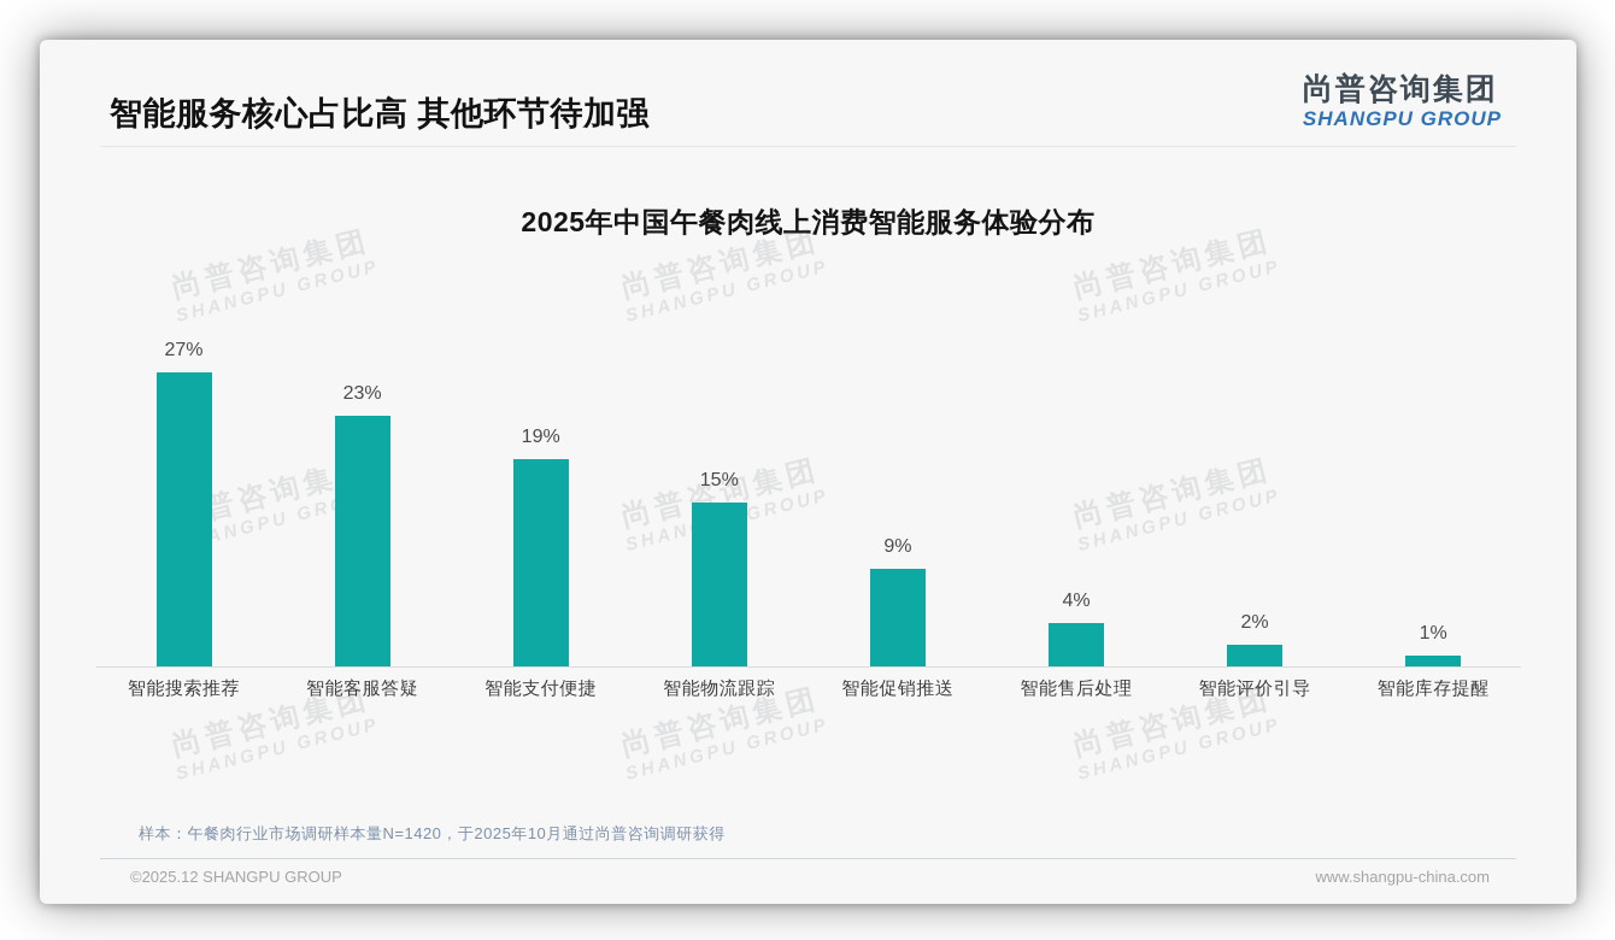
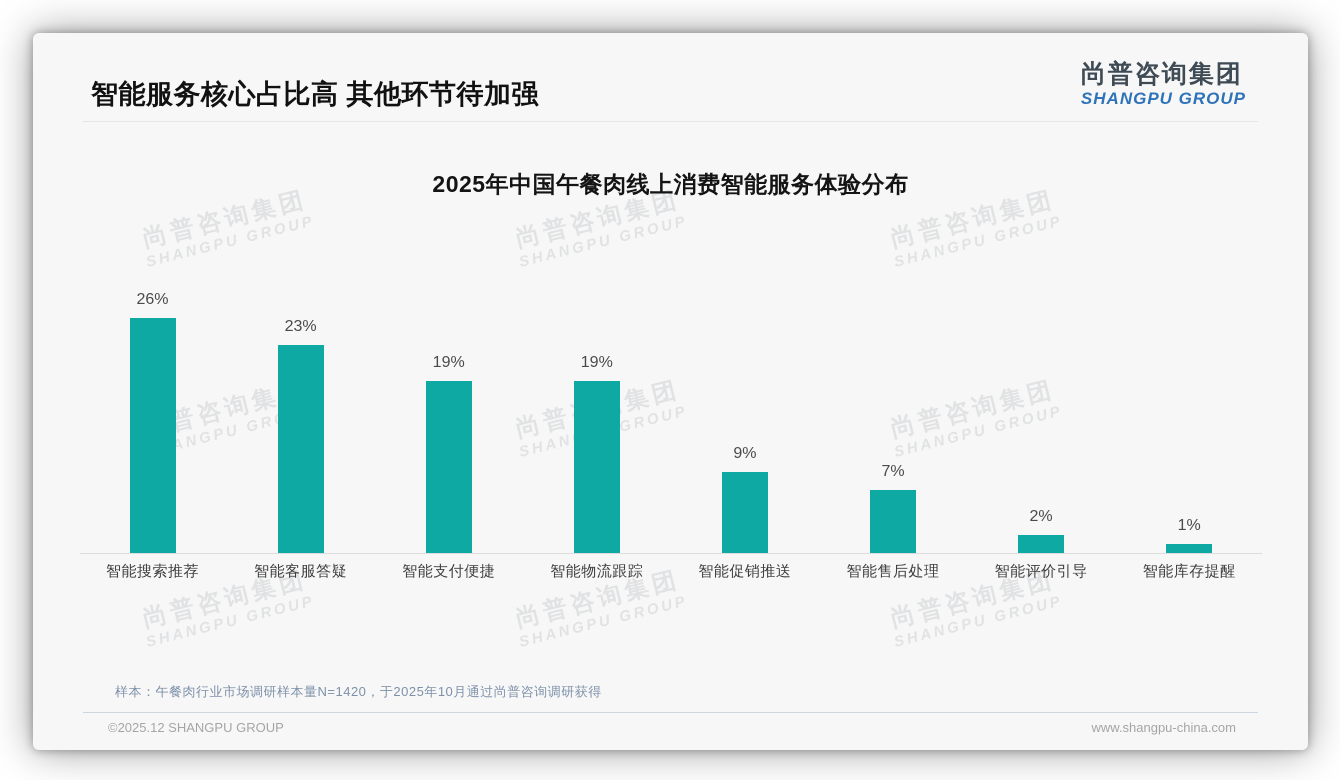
智能搜索推荐: 27% -> 26%
智能物流跟踪: 15% -> 19%
智能售后处理: 4% -> 7%
